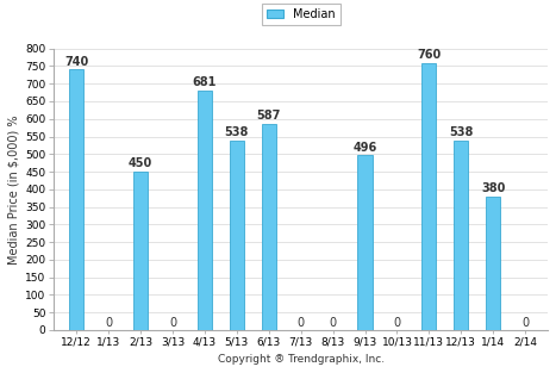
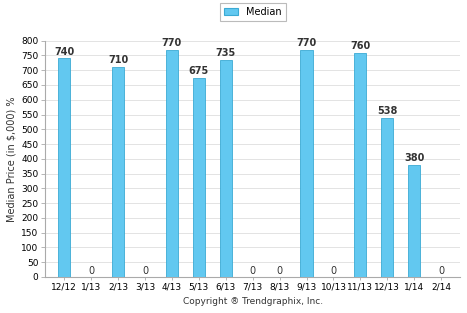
2/13: 450 -> 710
4/13: 681 -> 770
5/13: 538 -> 675
6/13: 587 -> 735
9/13: 496 -> 770
